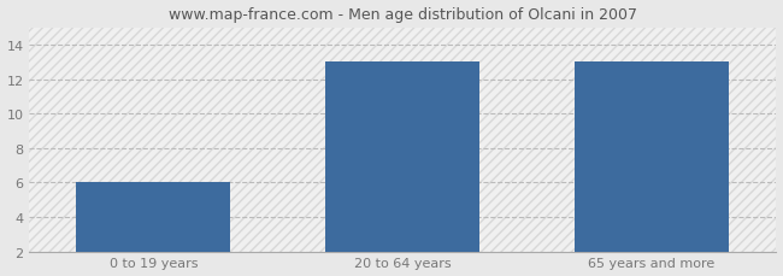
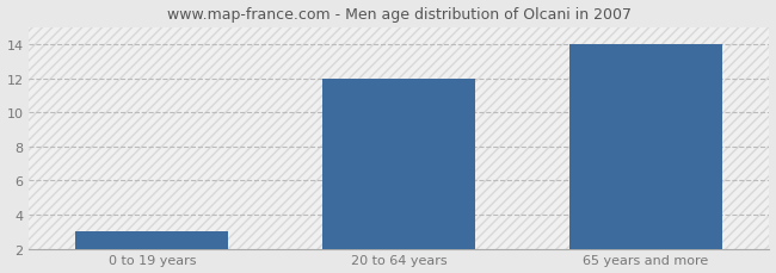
0 to 19 years: 6 -> 3
20 to 64 years: 13 -> 12
65 years and more: 13 -> 14
